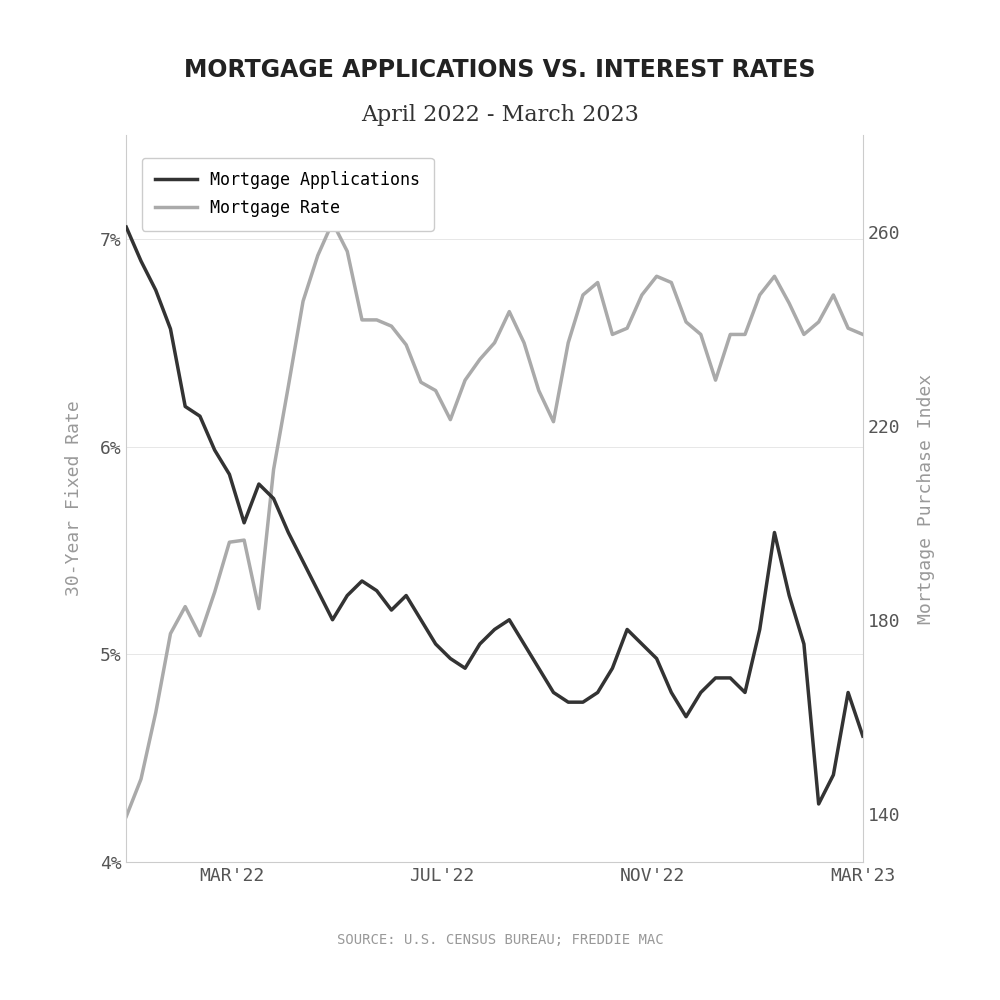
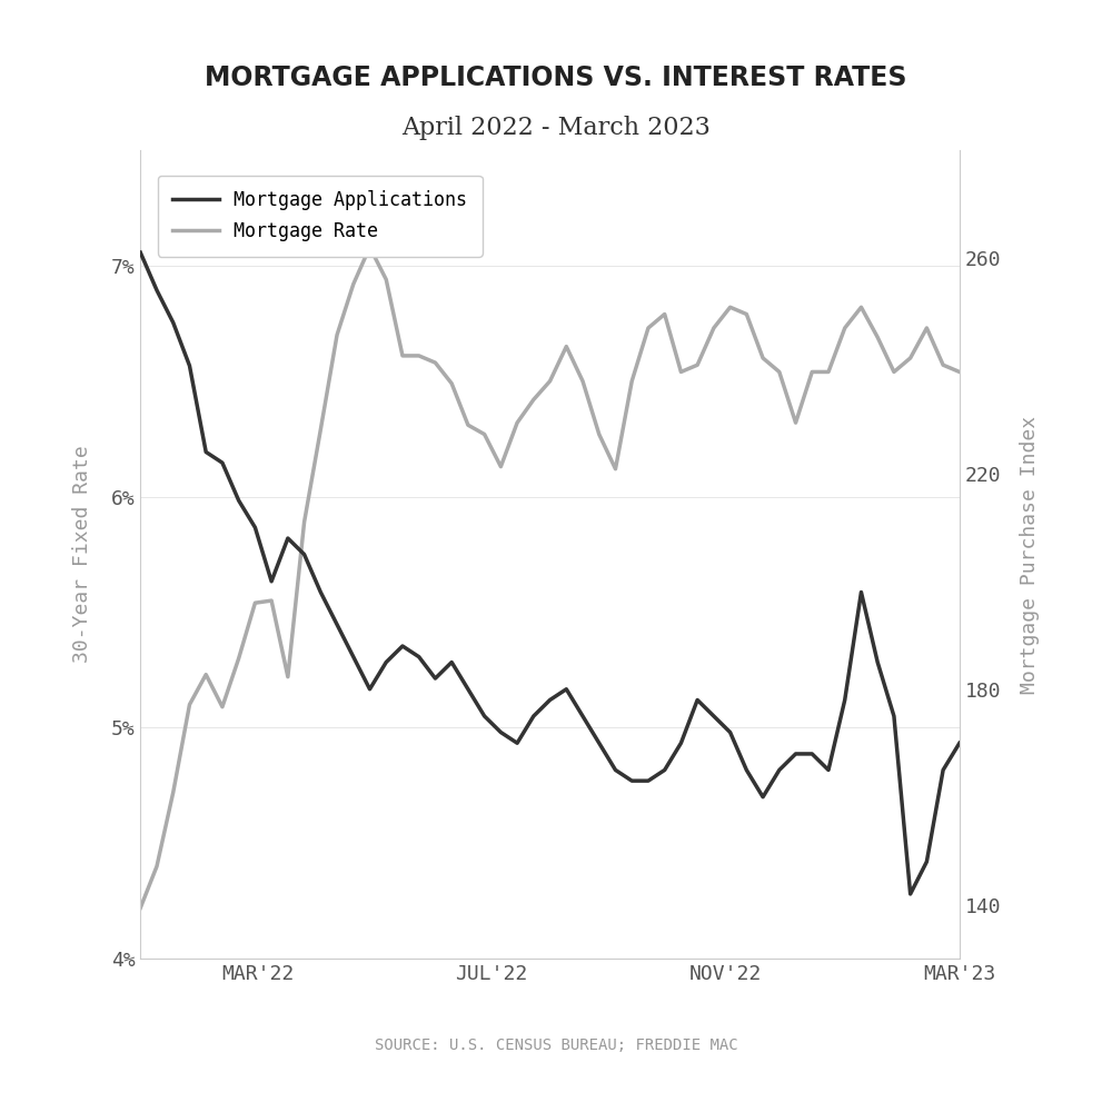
Mortgage Applications/MAR'23: 156 -> 170
